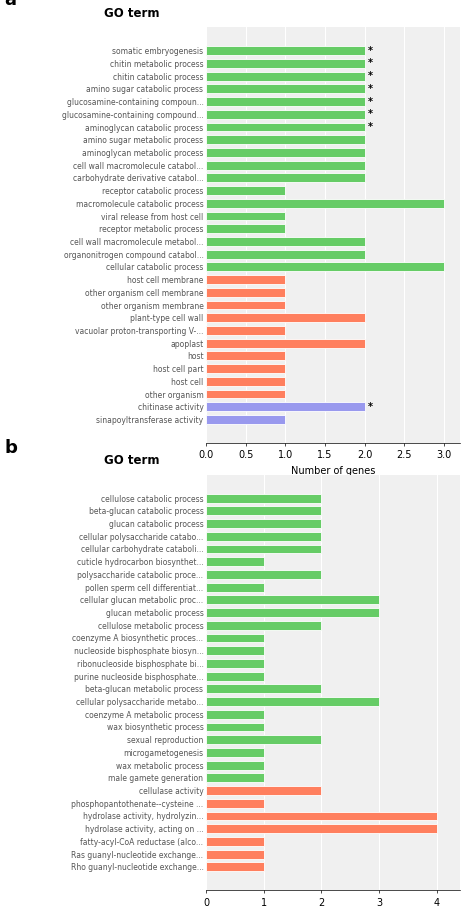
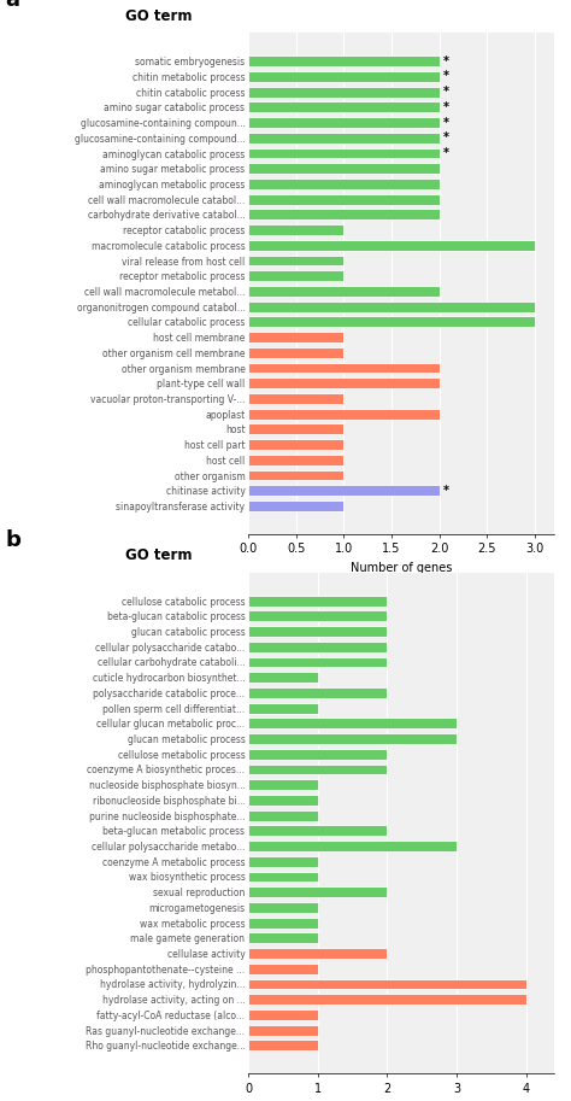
organonitrogen compound catabol...: 2 -> 3
other organism membrane: 1 -> 2
coenzyme A biosynthetic proces...: 1 -> 2
